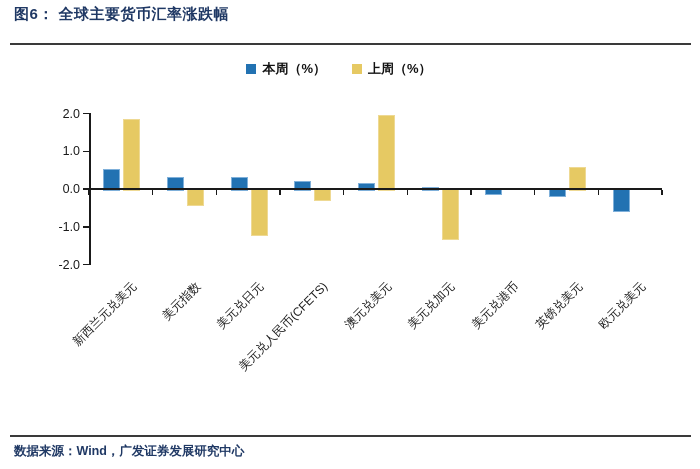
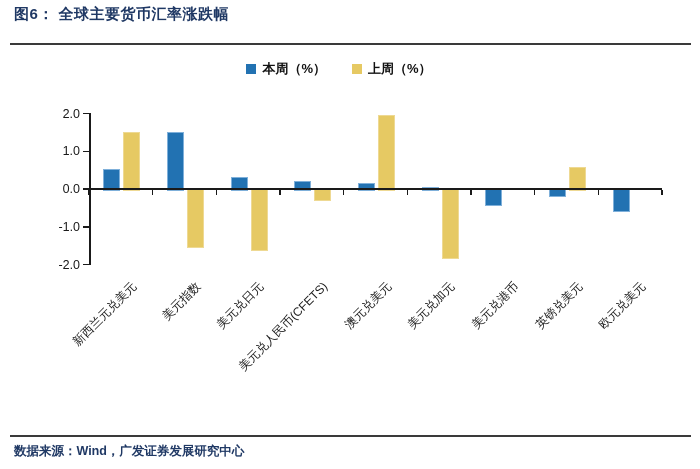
上周（%）/新西兰元兑美元: 1.9 -> 1.5
本周（%）/美元指数: 0.3 -> 1.5
上周（%）/美元指数: -0.4 -> -1.5
上周（%）/美元兑日元: -1.2 -> -1.6
上周（%）/美元兑加元: -1.3 -> -1.8
本周（%）/美元兑港币: -0.1 -> -0.4
